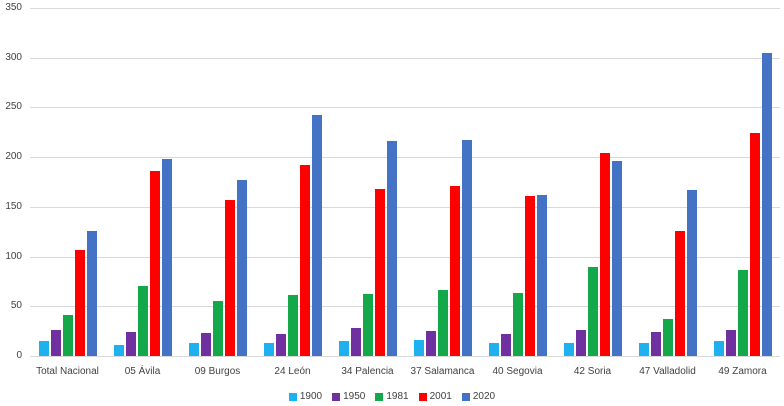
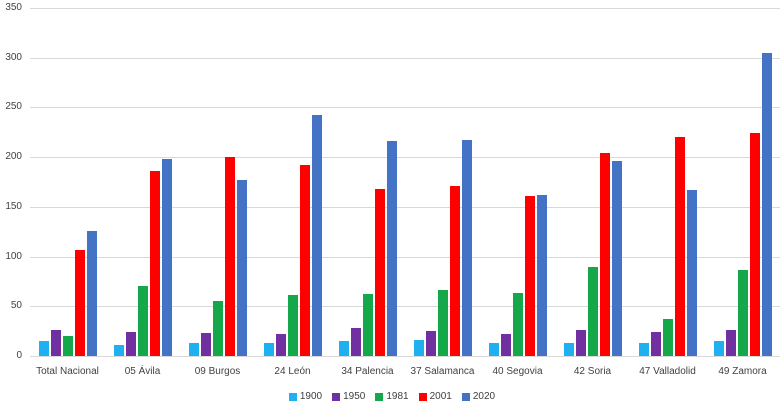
1981/Total Nacional: 40 -> 20
2001/09 Burgos: 160 -> 200
2001/47 Valladolid: 130 -> 220
